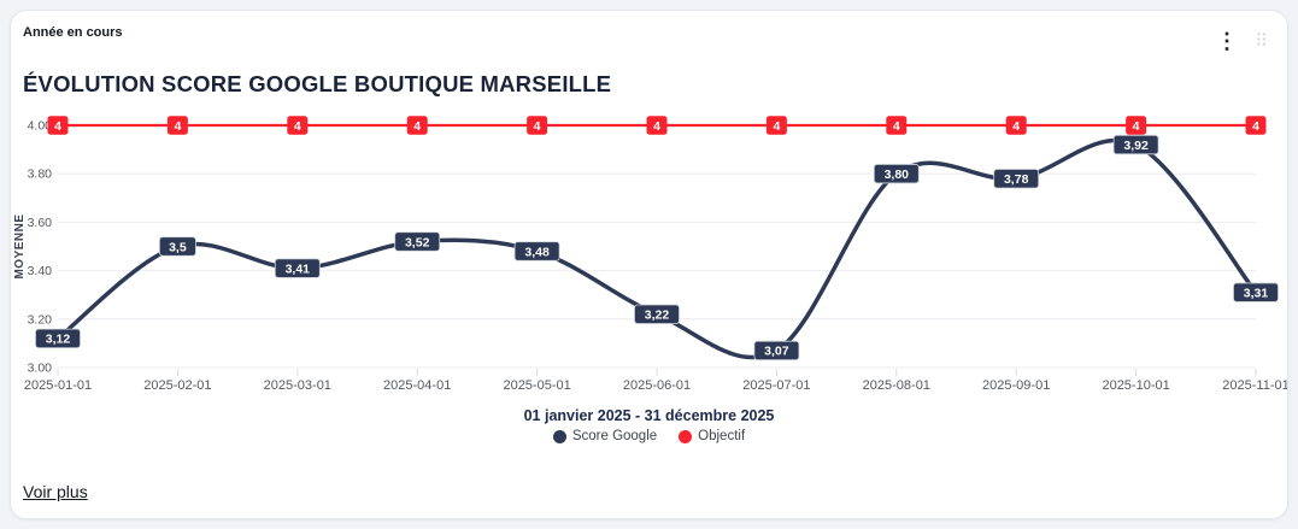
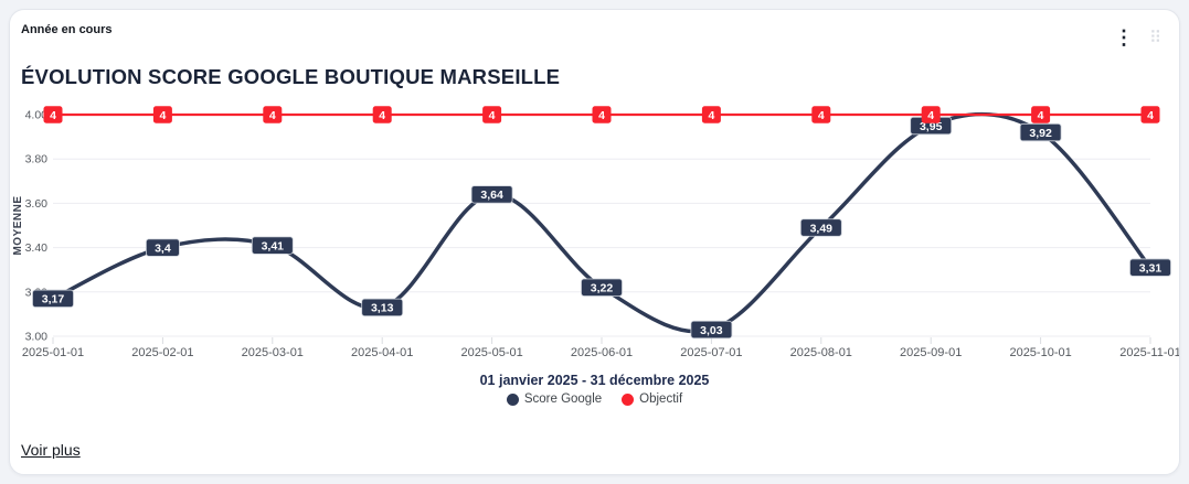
Score Google/2025-01-01: 3,12 -> 3,17
Score Google/2025-02-01: 3,5 -> 3,4
Score Google/2025-04-01: 3,52 -> 3,13
Score Google/2025-05-01: 3,48 -> 3,64
Score Google/2025-07-01: 3,07 -> 3,03
Score Google/2025-08-01: 3,80 -> 3,49
Score Google/2025-09-01: 3,78 -> 3,95
